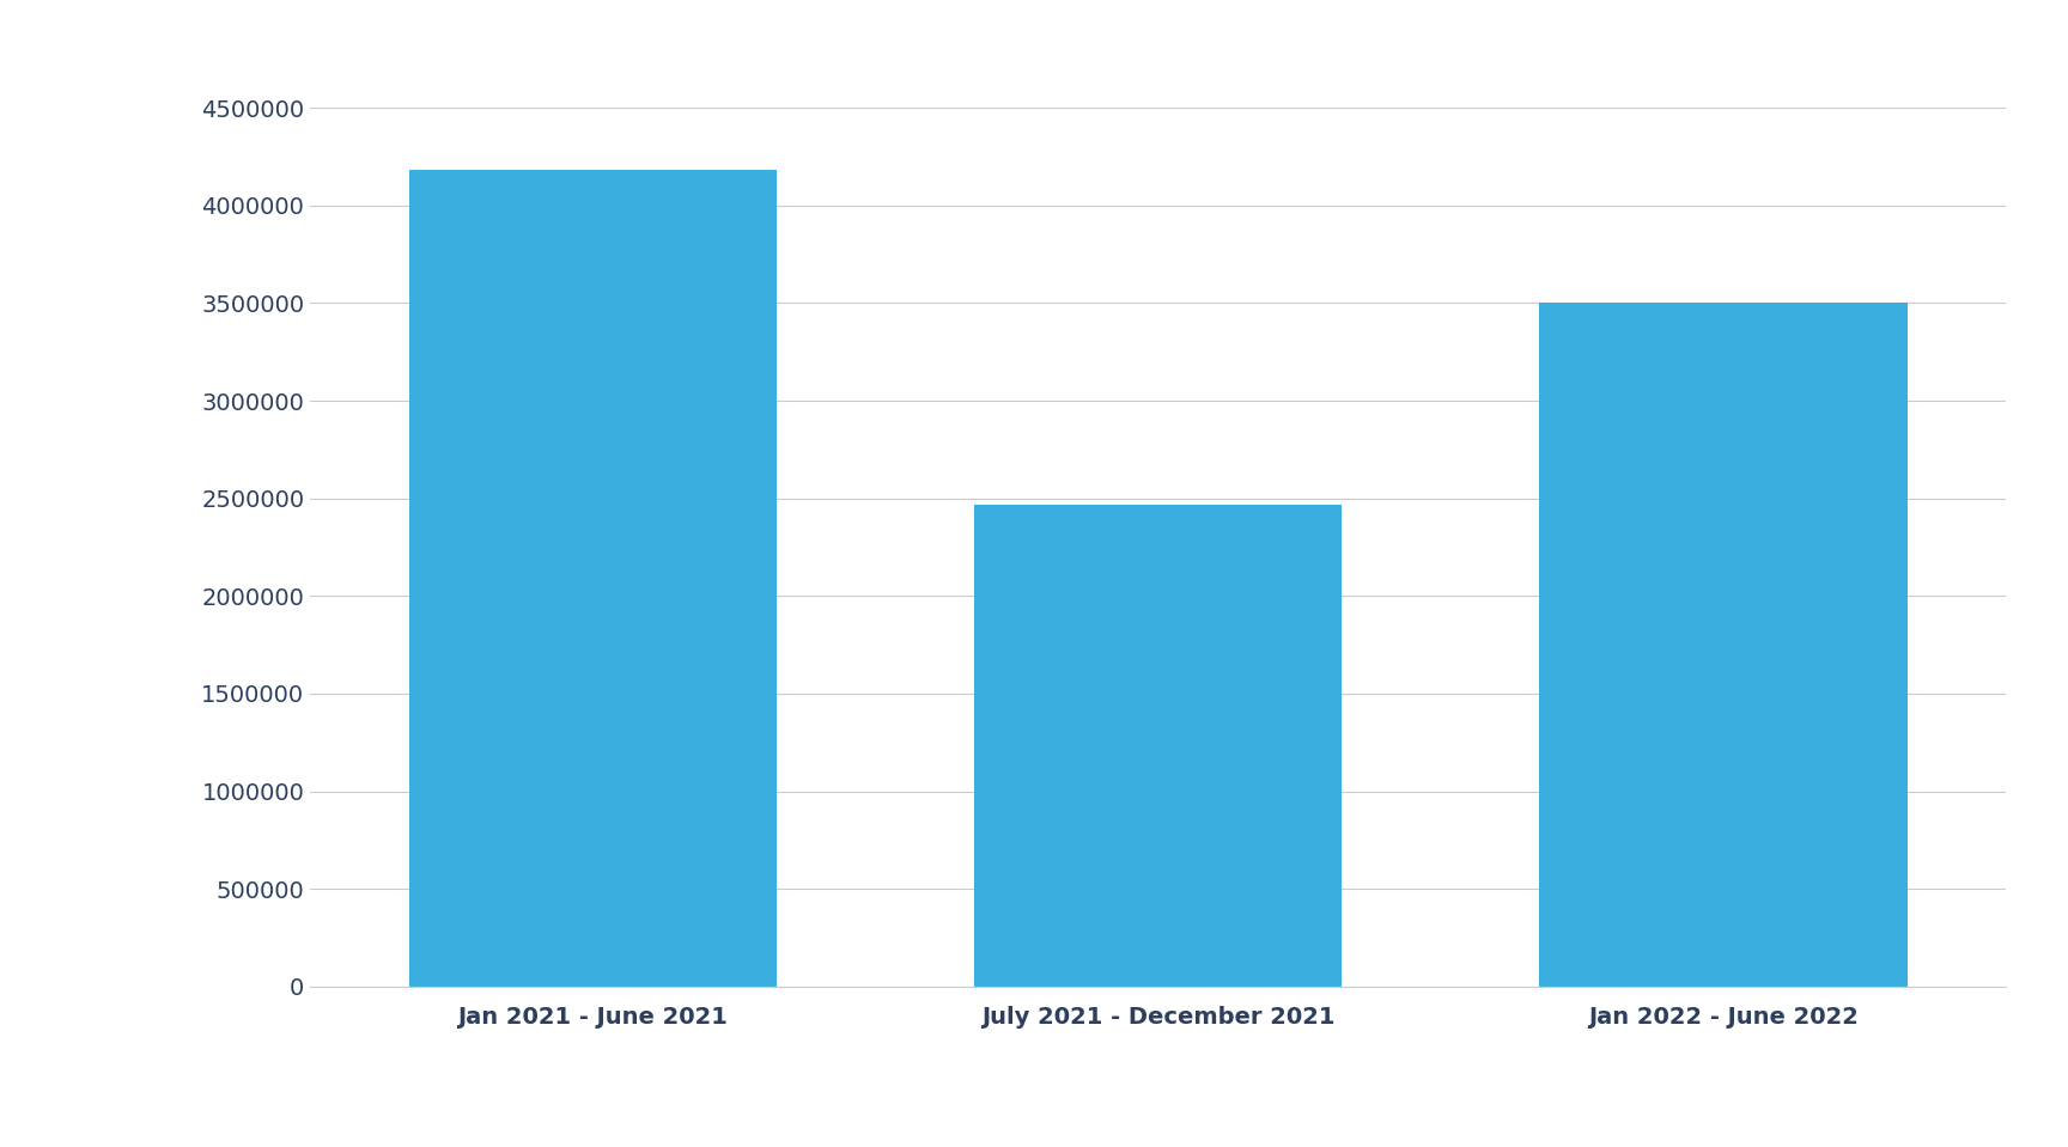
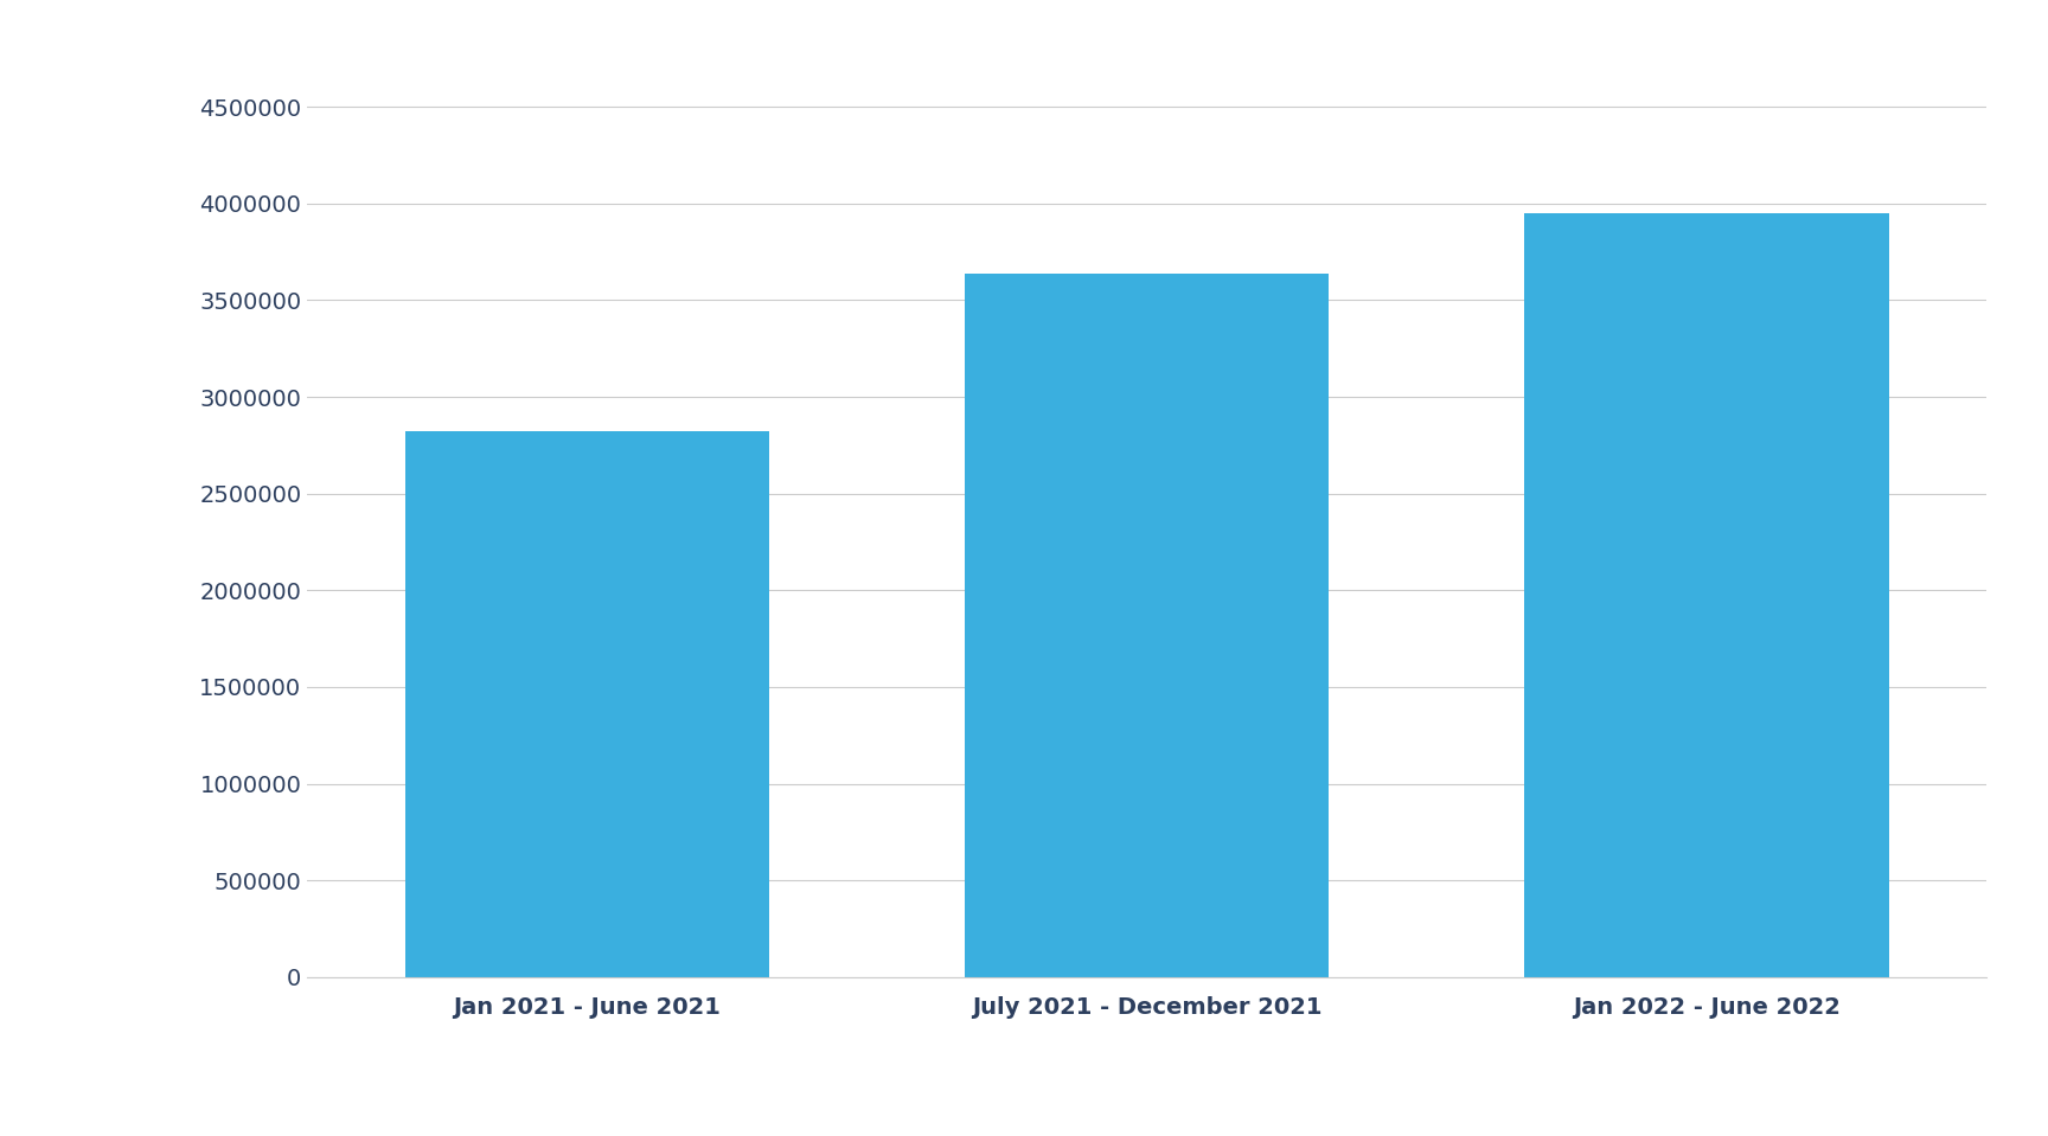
Jan 2021 - June 2021: 4180000 -> 2820000
July 2021 - December 2021: 2470000 -> 3640000
Jan 2022 - June 2022: 3500000 -> 3950000
